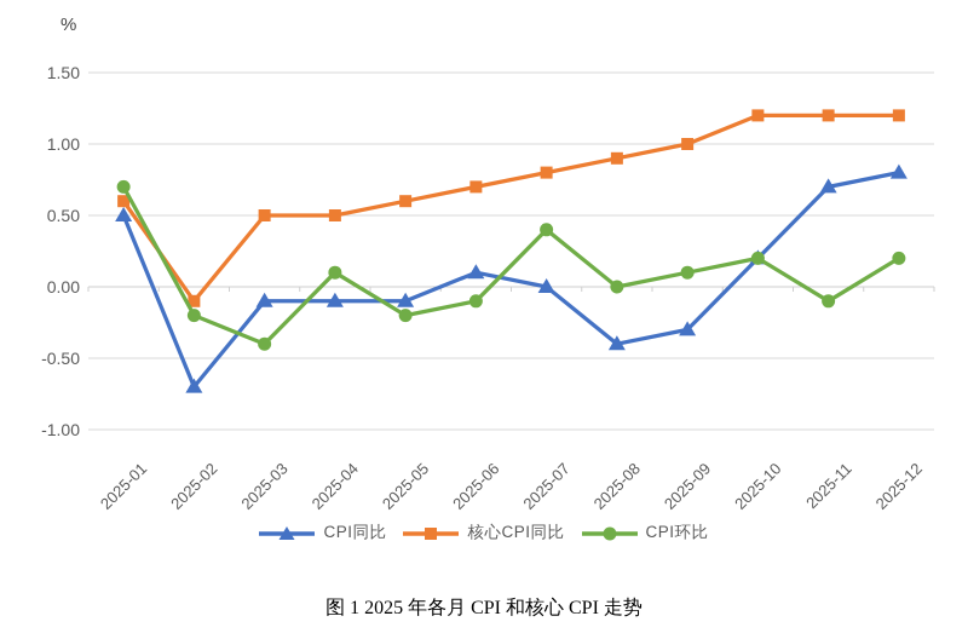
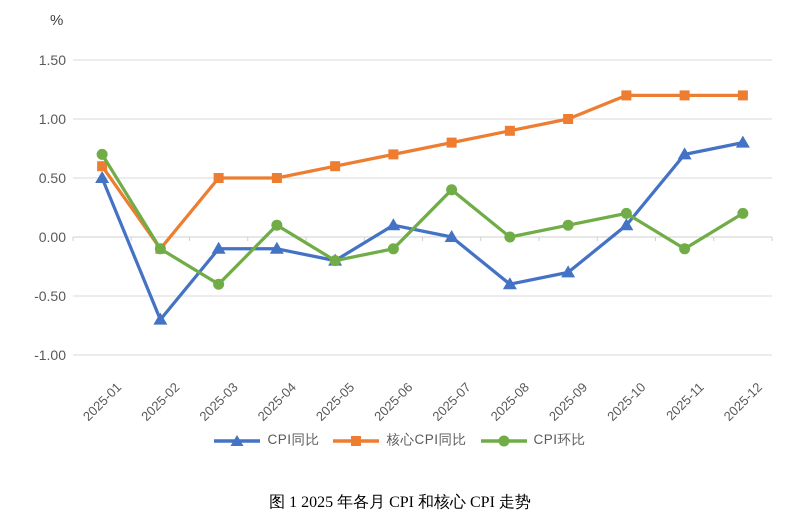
CPI环比/2025-02: -0.2 -> -0.1
CPI同比/2025-05: -0.1 -> -0.2
CPI同比/2025-10: 0.2 -> 0.1
